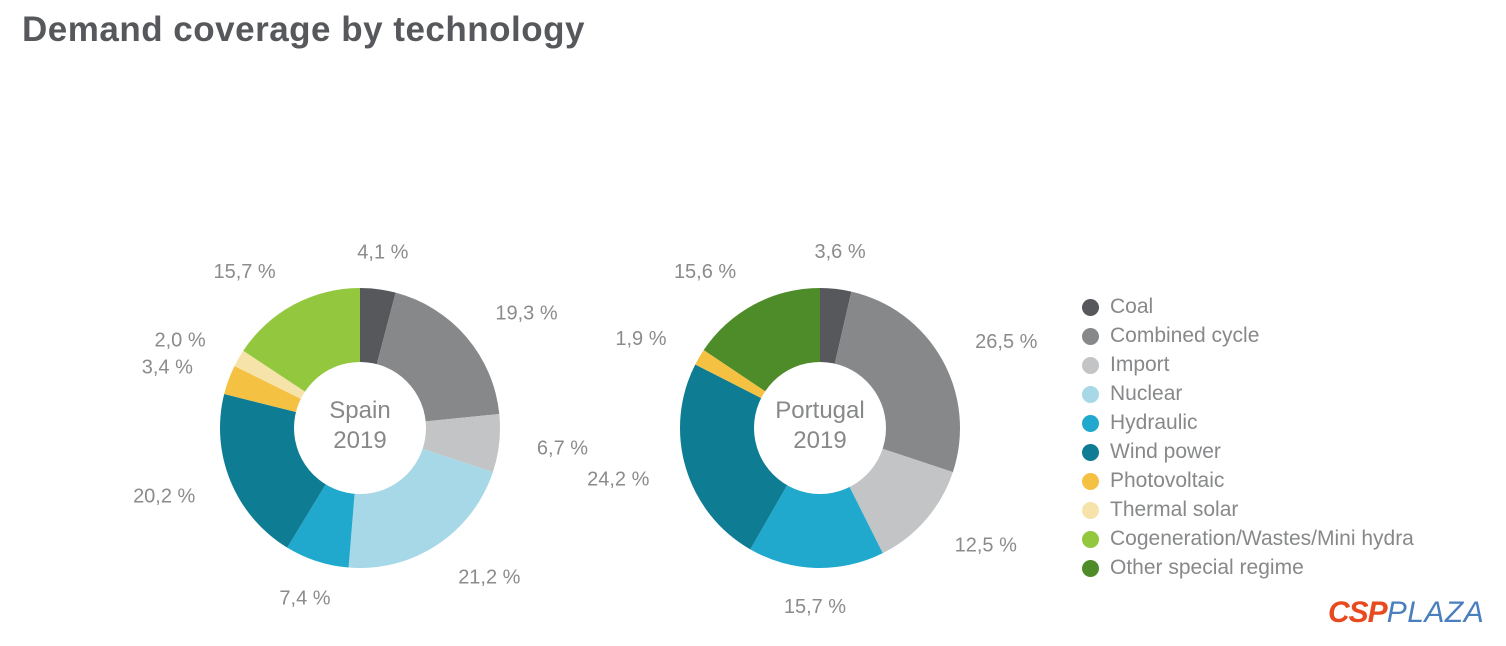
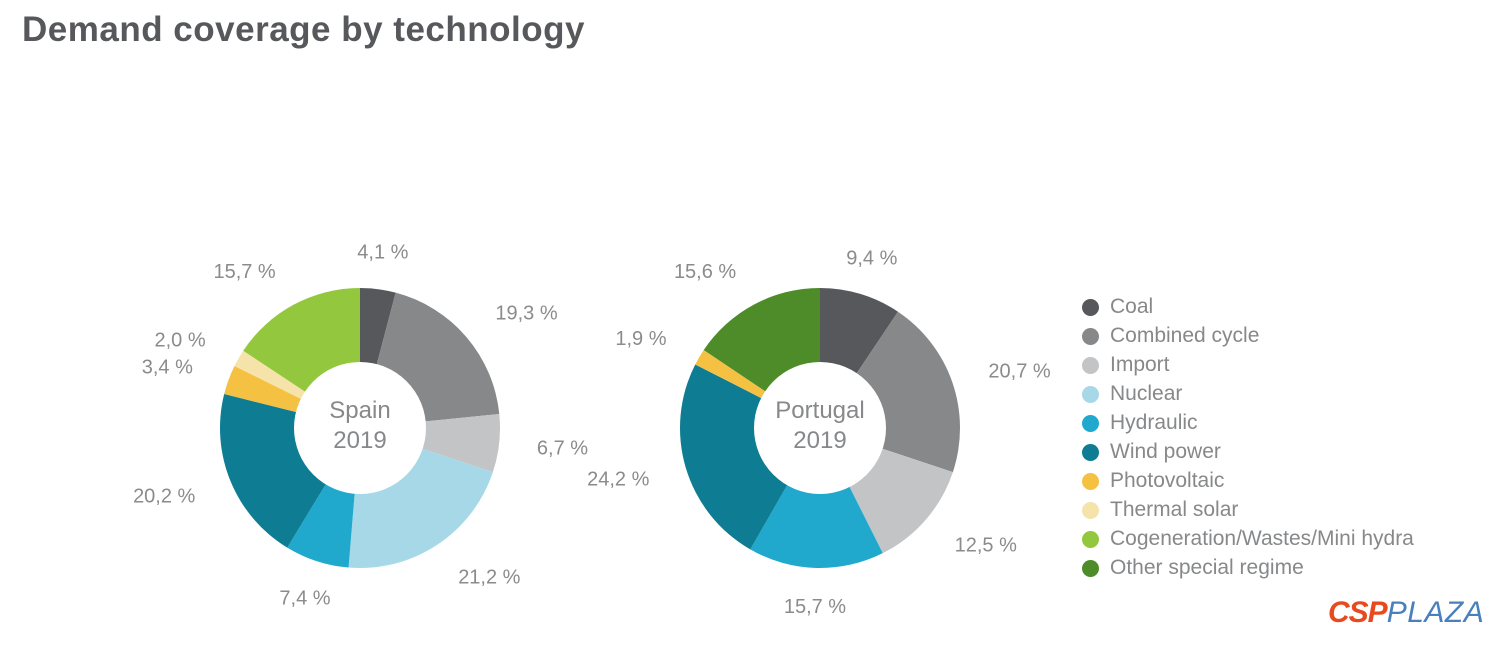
Portugal 2019/Coal: 3,6 -> 9,4
Portugal 2019/Combined cycle: 26,5 -> 20,7
